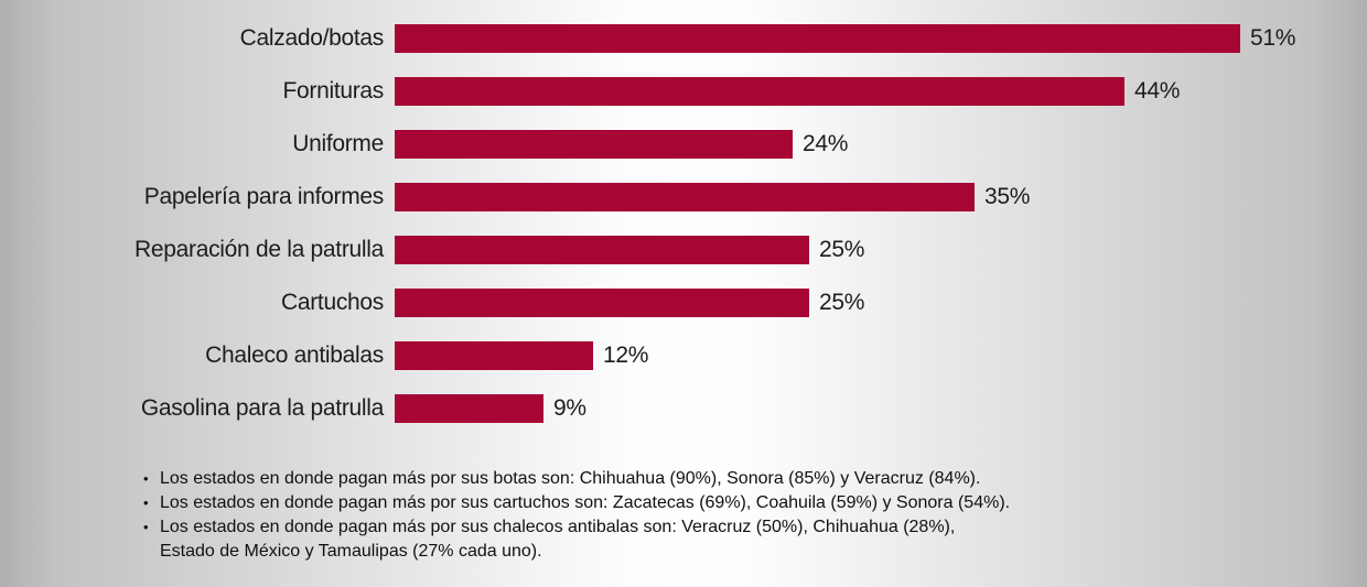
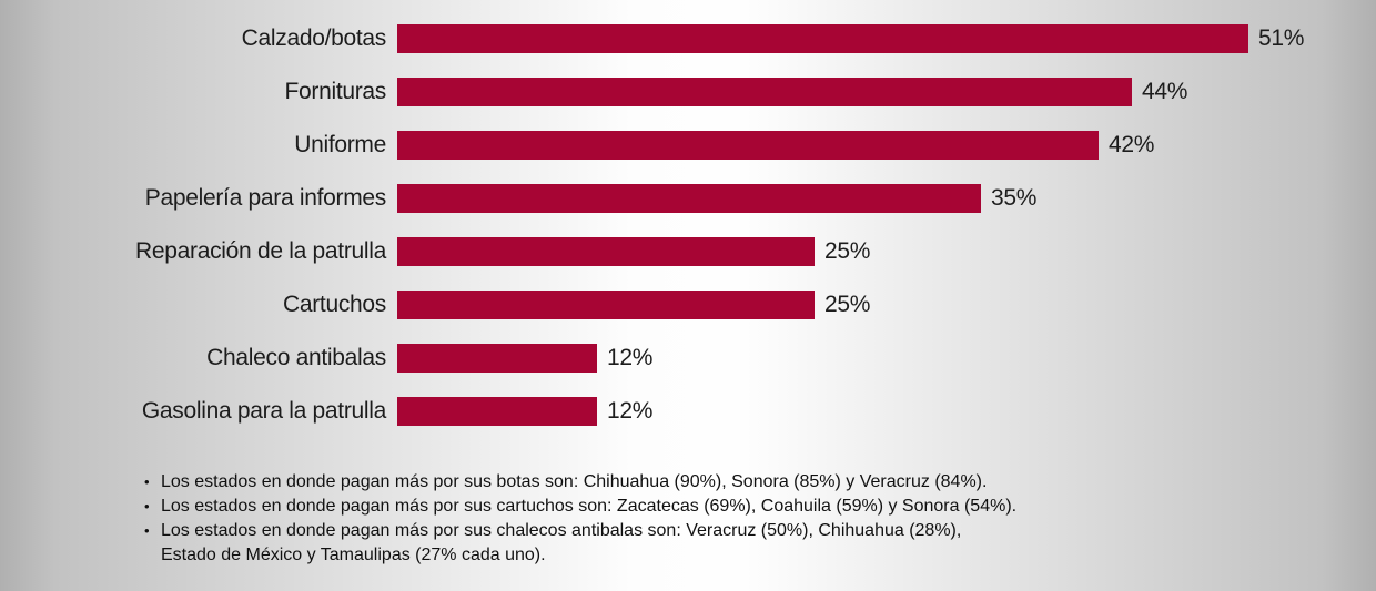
Uniforme: 24% -> 42%
Gasolina para la patrulla: 9% -> 12%
